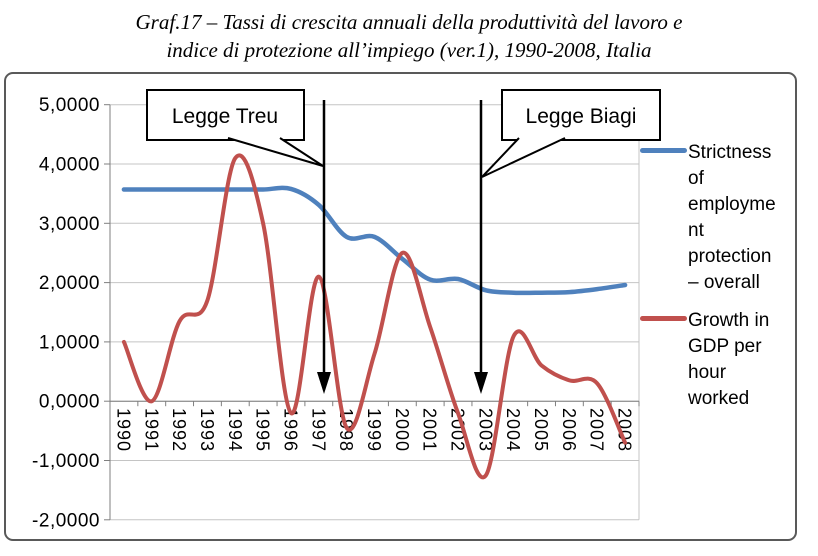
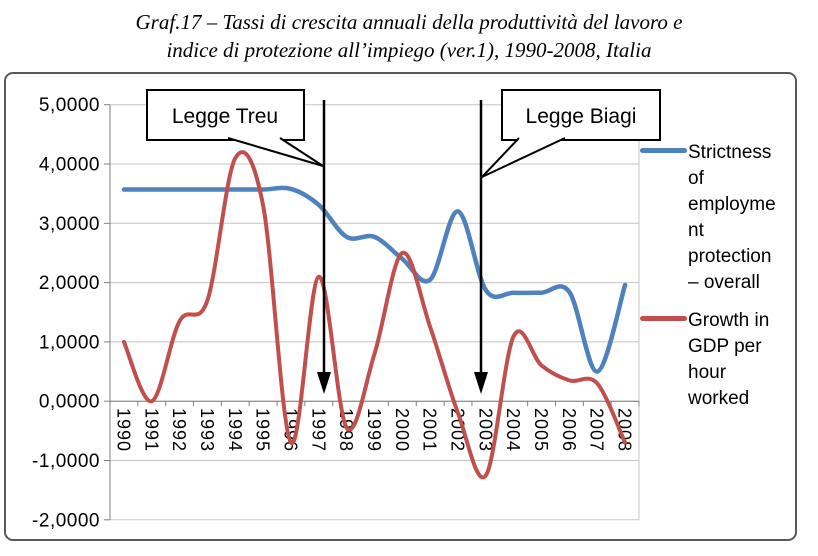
Growth in GDP per hour worked/1995: 3,0 -> 3,3
Growth in GDP per hour worked/1996: -0,2 -> -0,7
Strictness of employme nt protection – overall/2002: 2,1 -> 3,2
Strictness of employme nt protection – overall/2007: 1,9 -> 0,5
